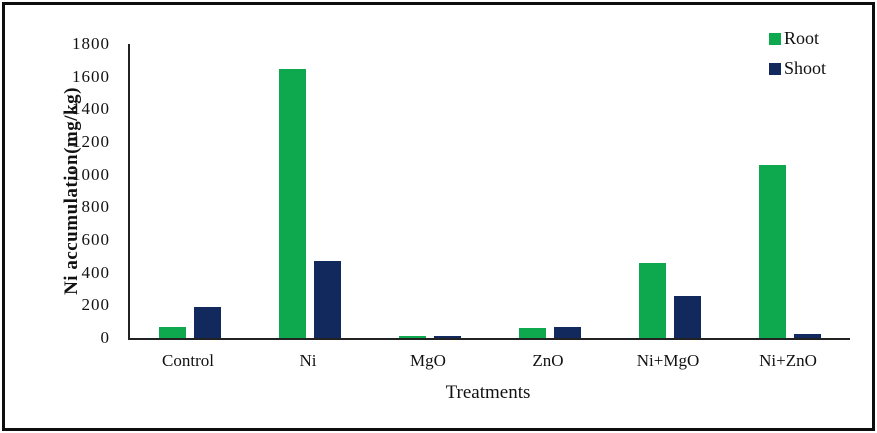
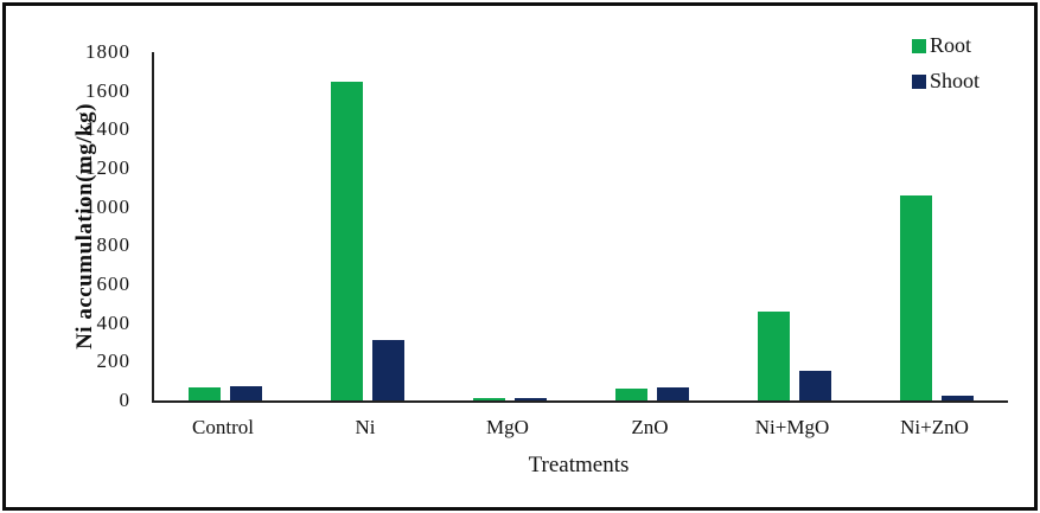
Shoot/Control: 190 -> 80
Shoot/Ni: 470 -> 320
Shoot/Ni+MgO: 260 -> 160
